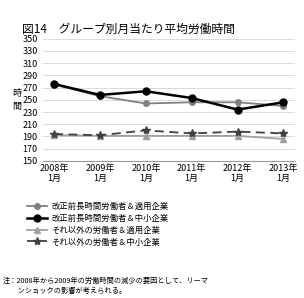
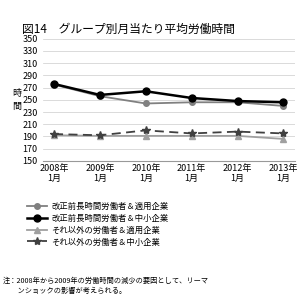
改正前長時間労働者＆中小企業/2012年 1月: 234 -> 248
